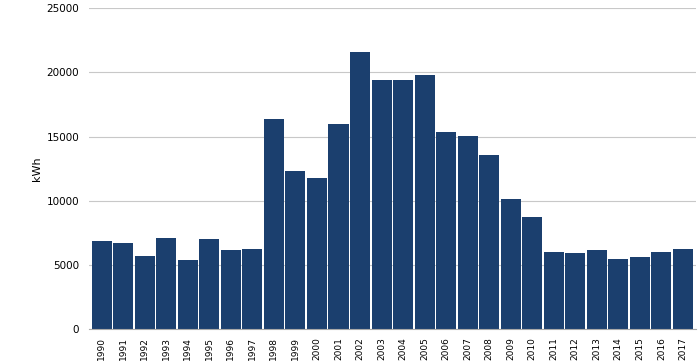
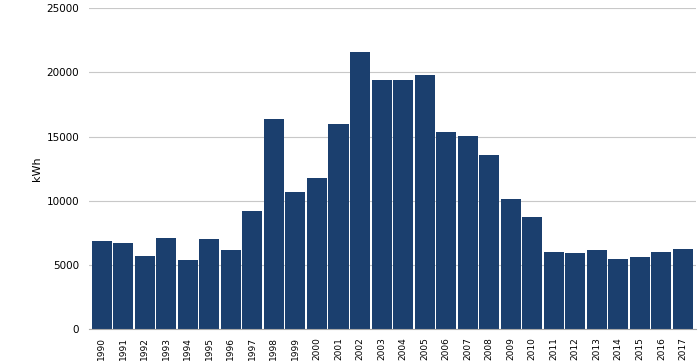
1997: 6200 -> 9200
1999: 12300 -> 10700
